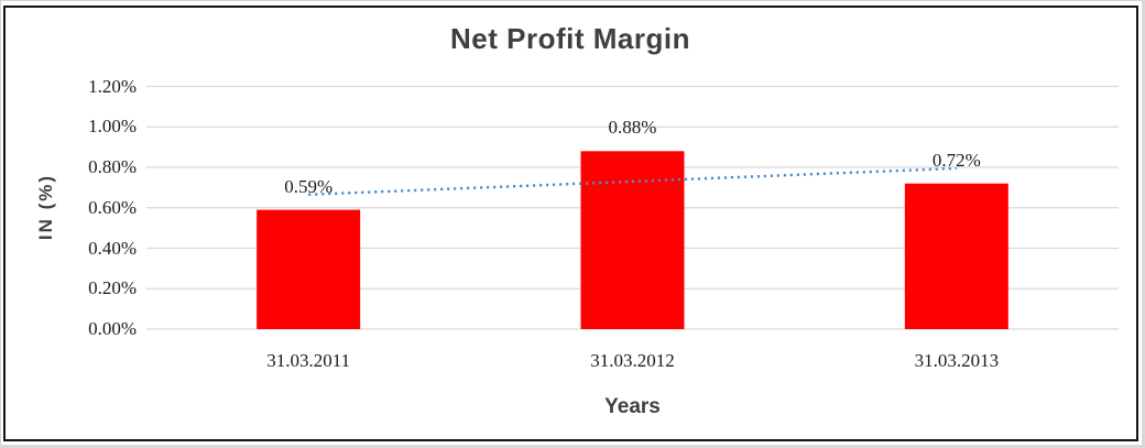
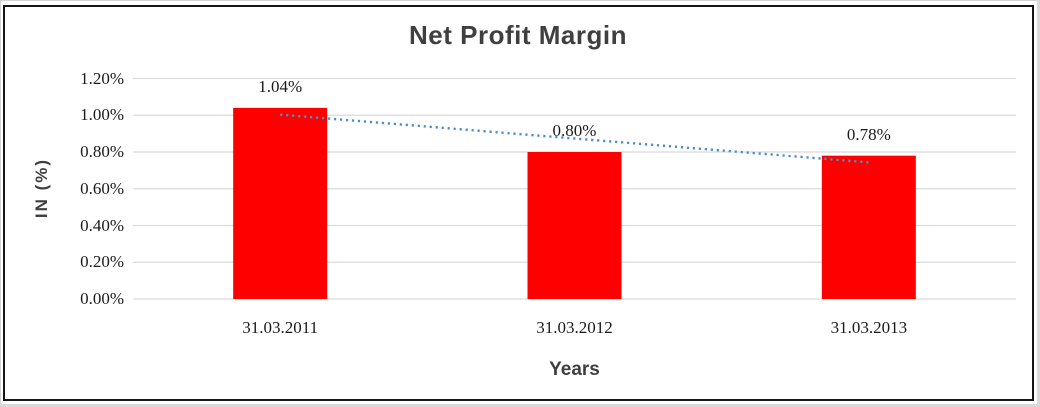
31.03.2011: 0.59% -> 1.04%
31.03.2012: 0.88% -> 0.80%
31.03.2013: 0.72% -> 0.78%
